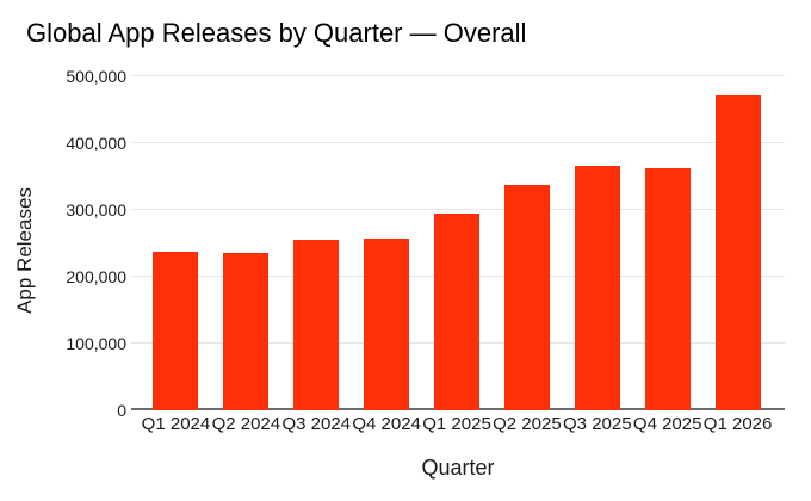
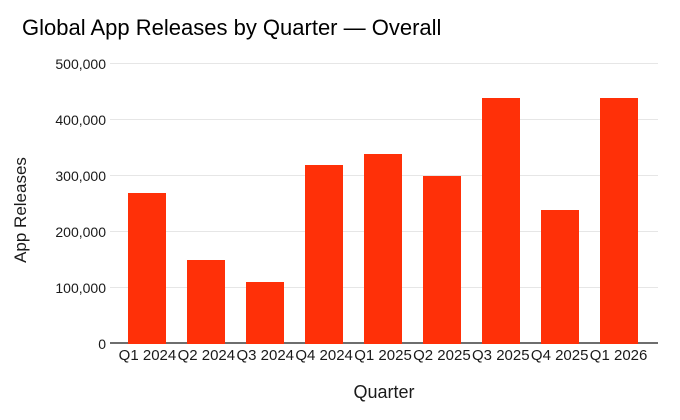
Q1 2024: 240000 -> 270000
Q2 2024: 240000 -> 150000
Q3 2024: 260000 -> 110000
Q4 2024: 260000 -> 320000
Q1 2025: 300000 -> 340000
Q2 2025: 340000 -> 300000
Q3 2025: 370000 -> 440000
Q4 2025: 360000 -> 240000
Q1 2026: 470000 -> 440000
